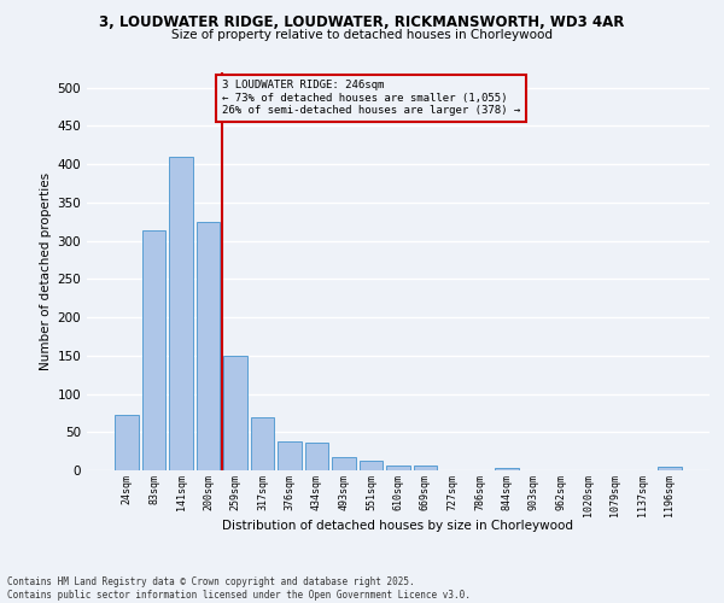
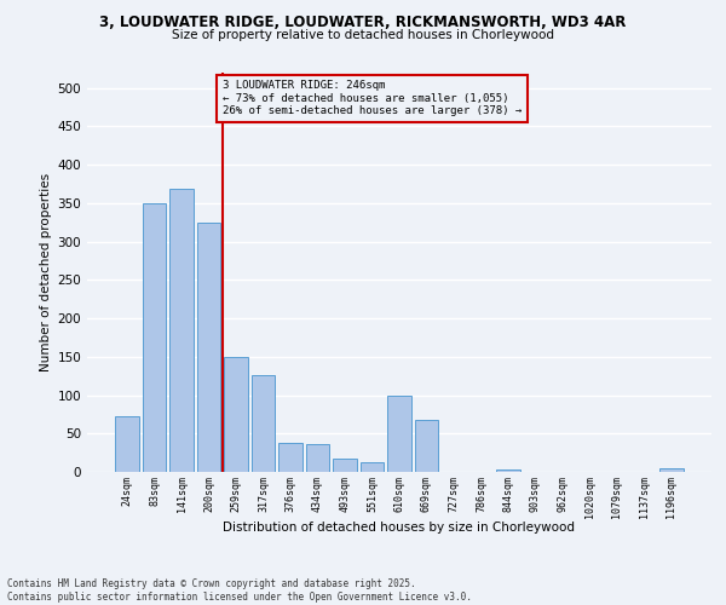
83sqm: 314 -> 350
141sqm: 410 -> 368
317sqm: 70 -> 126
610sqm: 6 -> 100
669sqm: 6 -> 68
